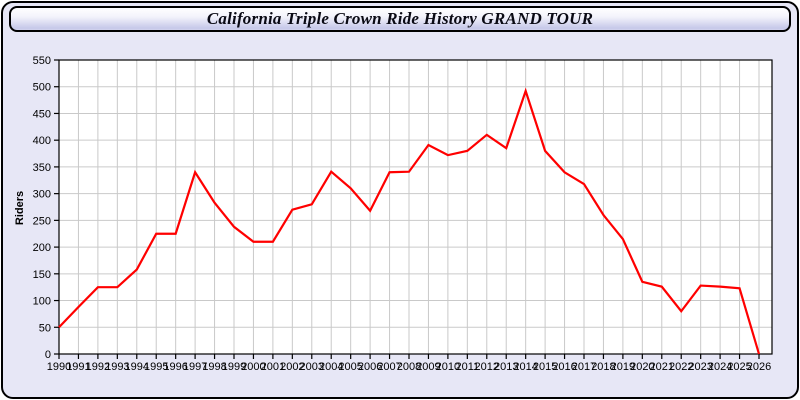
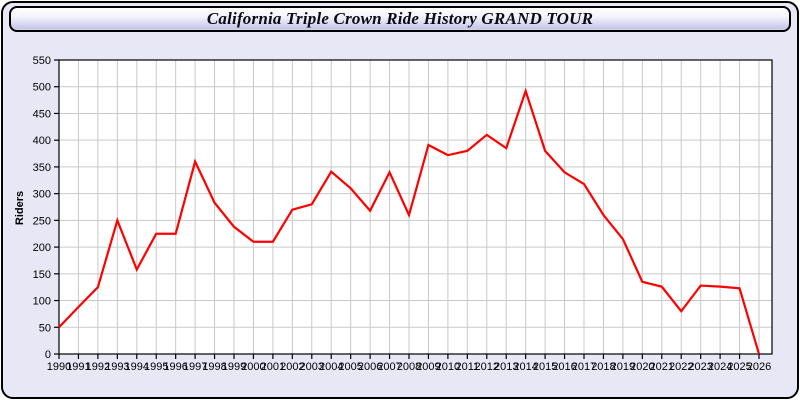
1993: 120 -> 250
1997: 340 -> 360
2008: 340 -> 260
